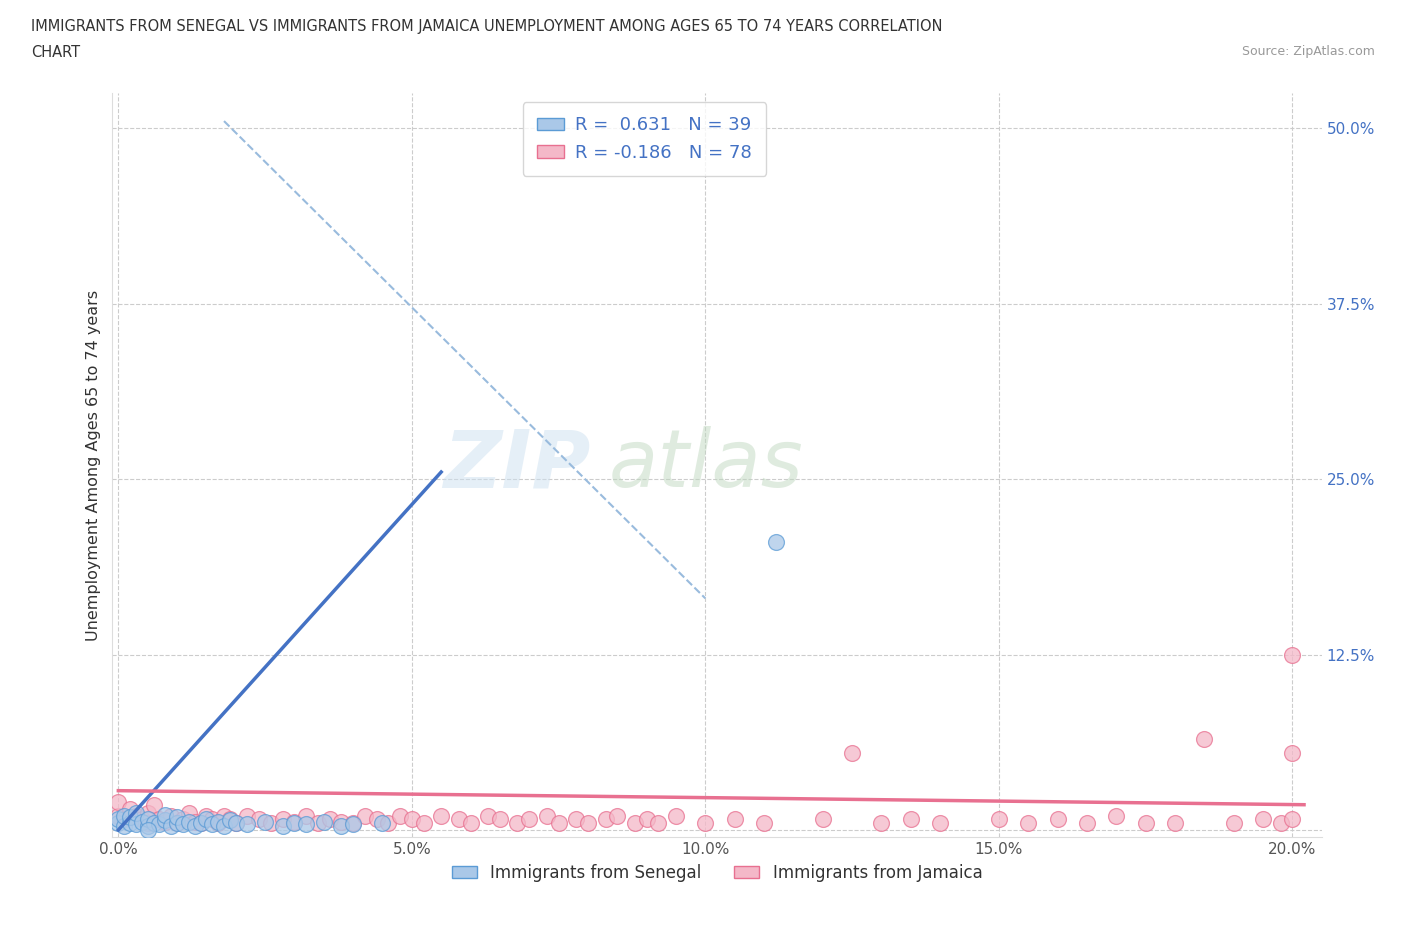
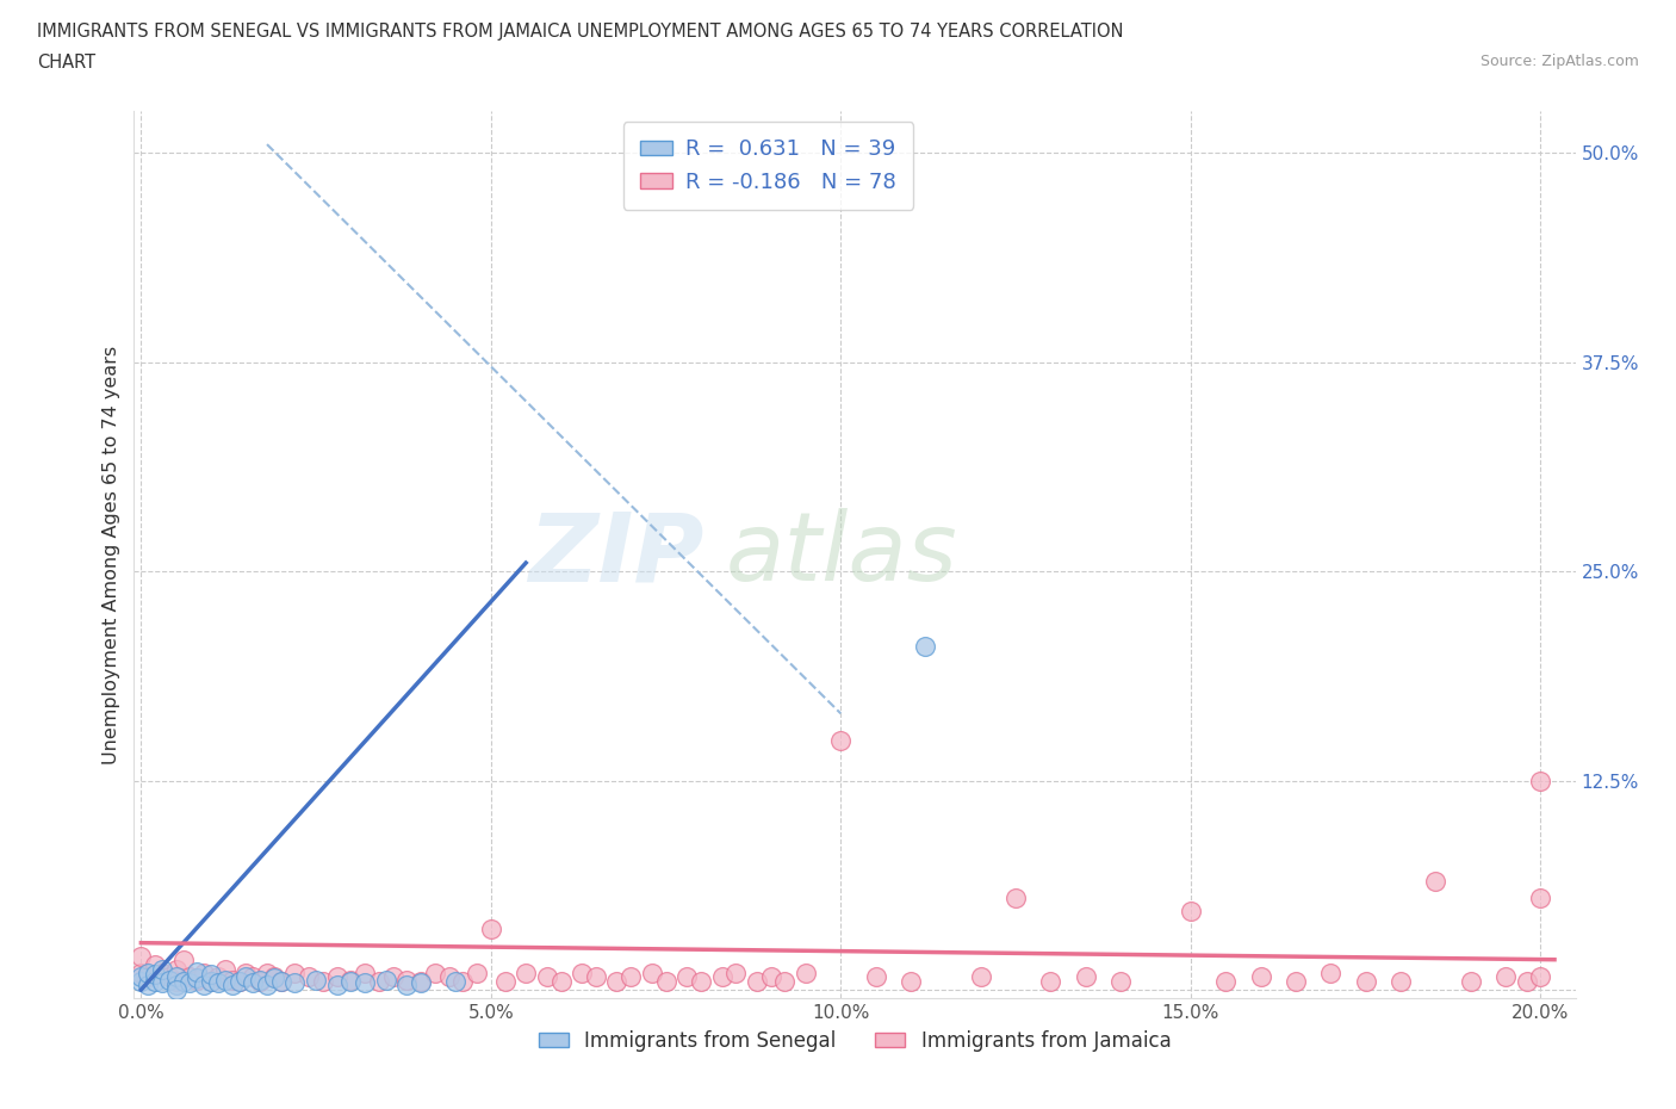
Immigrants from Jamaica/5.0%: 0.8% -> 3.6%
Immigrants from Jamaica/10.0%: 0.5% -> 14.9%
Immigrants from Jamaica/15.0%: 0.8% -> 4.7%
